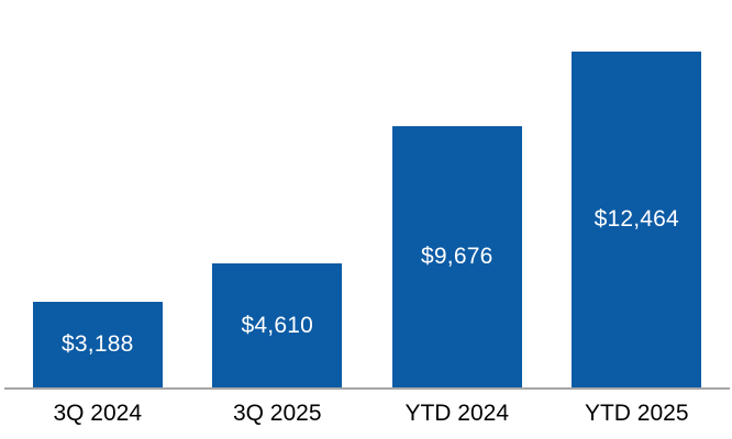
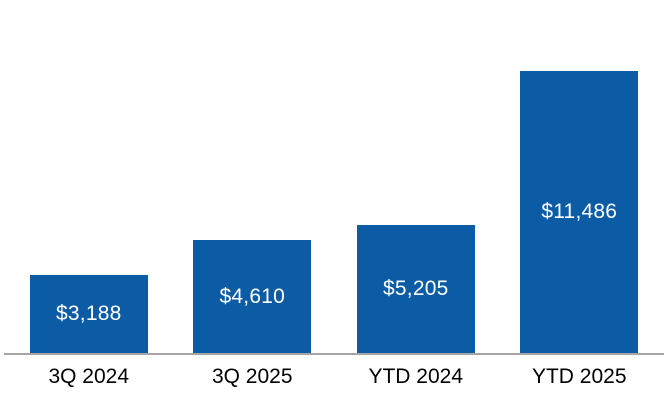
YTD 2024: $9,676 -> $5,205
YTD 2025: $12,464 -> $11,486
